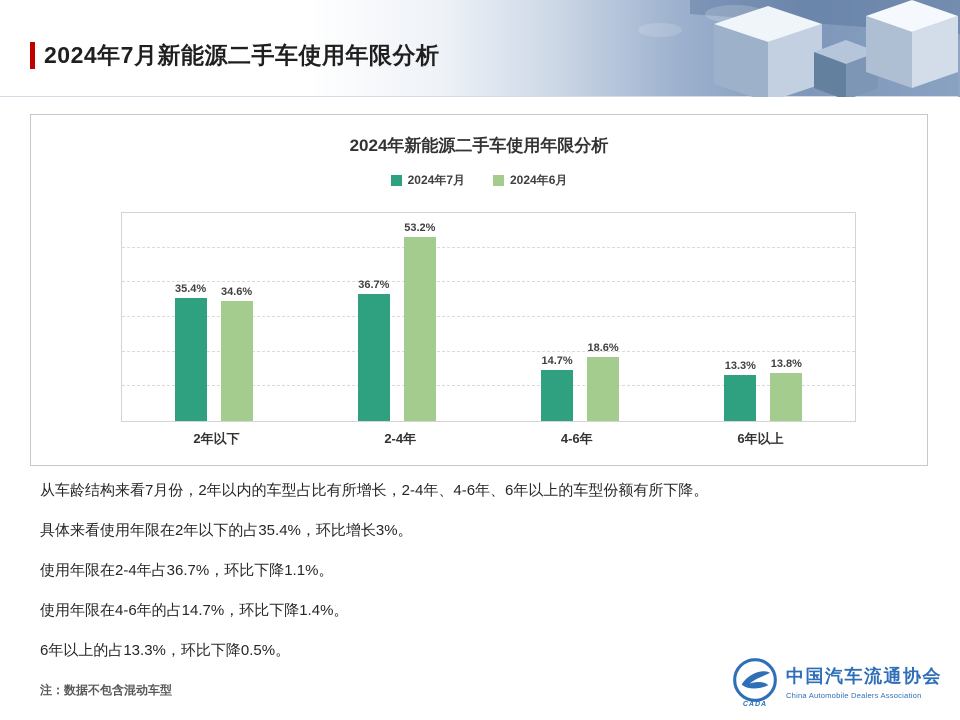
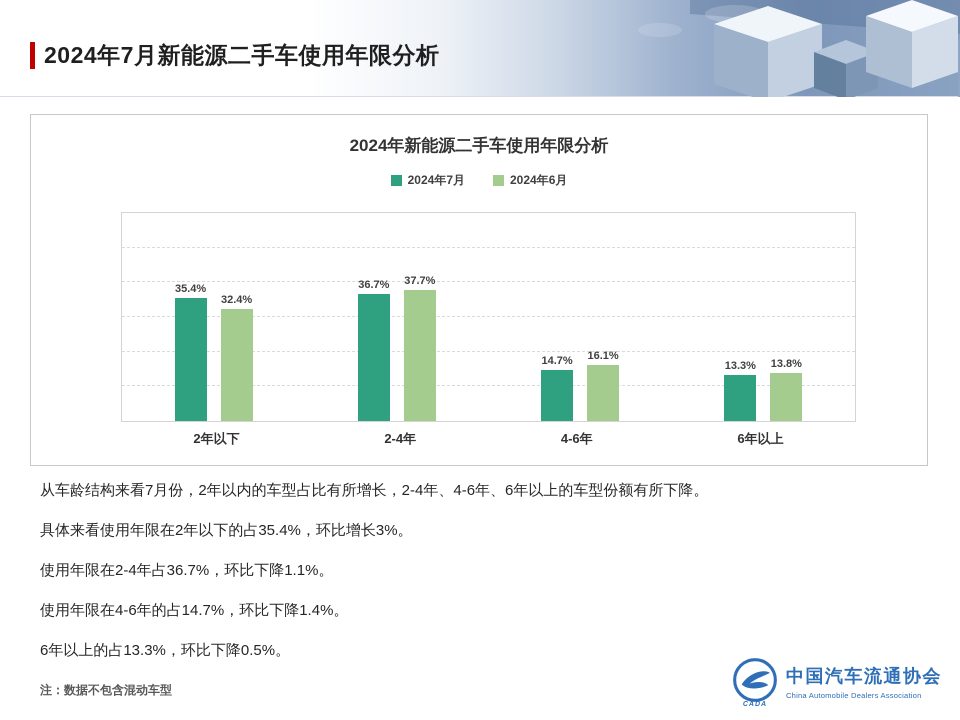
2024年6月/2年以下: 34.6% -> 32.4%
2024年6月/2-4年: 53.2% -> 37.7%
2024年6月/4-6年: 18.6% -> 16.1%
